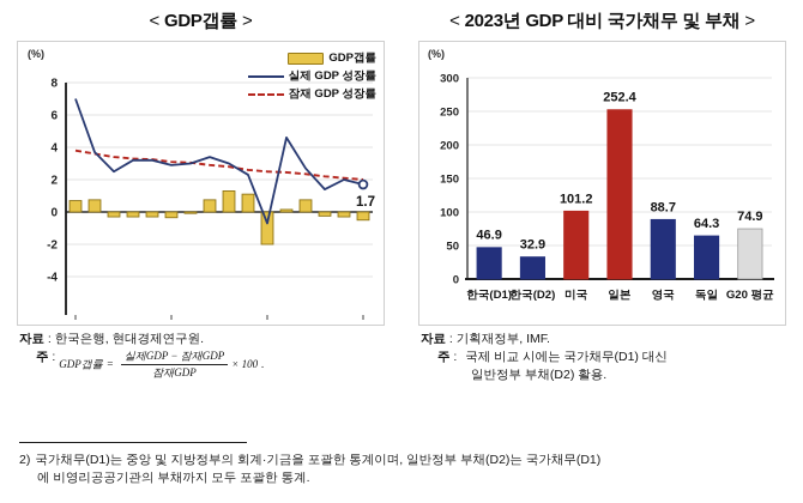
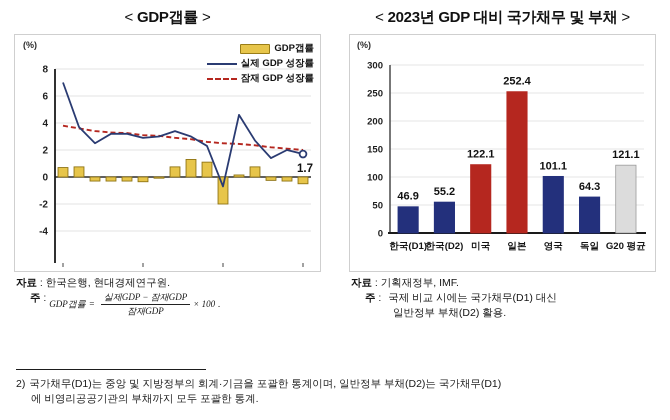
< 2023년 GDP 대비 국가채무 및 부채 >/한국(D2): 32.9 -> 55.2
< 2023년 GDP 대비 국가채무 및 부채 >/미국: 101.2 -> 122.1
< 2023년 GDP 대비 국가채무 및 부채 >/영국: 88.7 -> 101.1
< 2023년 GDP 대비 국가채무 및 부채 >/G20 평균: 74.9 -> 121.1
